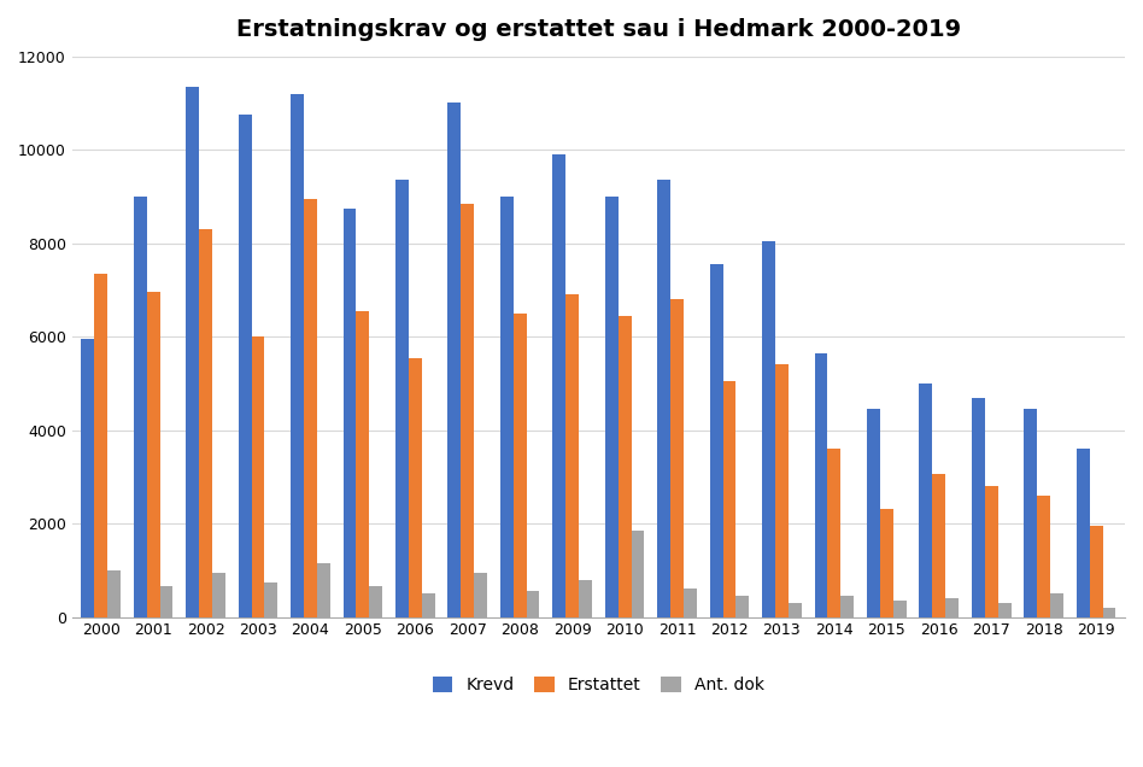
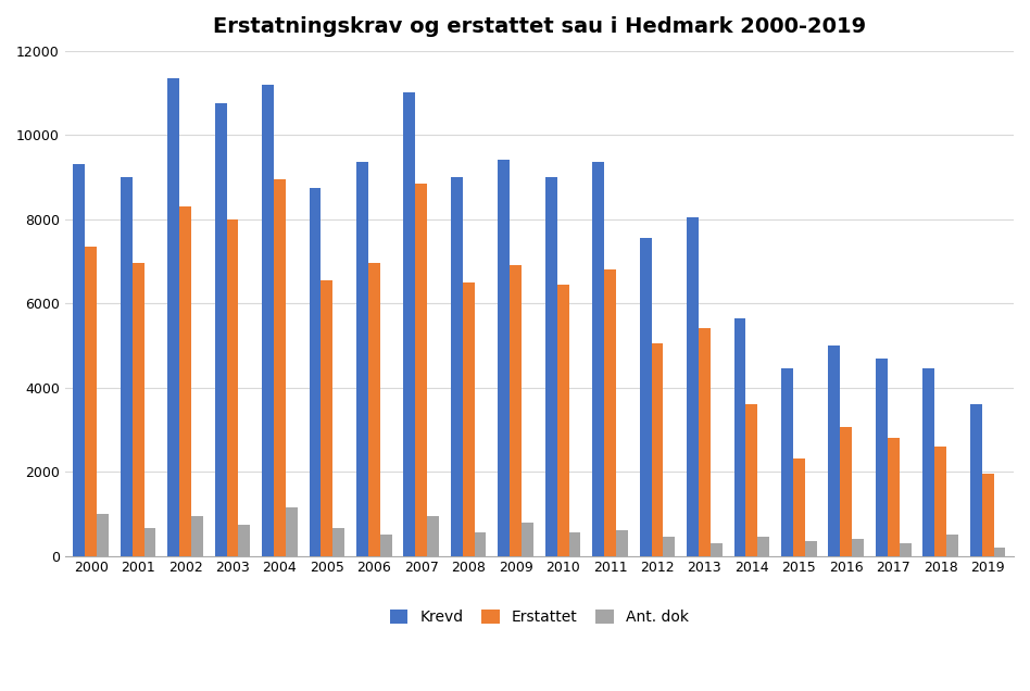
Krevd/2000: 5950 -> 9300
Erstattet/2003: 6000 -> 8000
Erstattet/2006: 5550 -> 6950
Krevd/2009: 9900 -> 9400
Ant. dok/2010: 1850 -> 550
